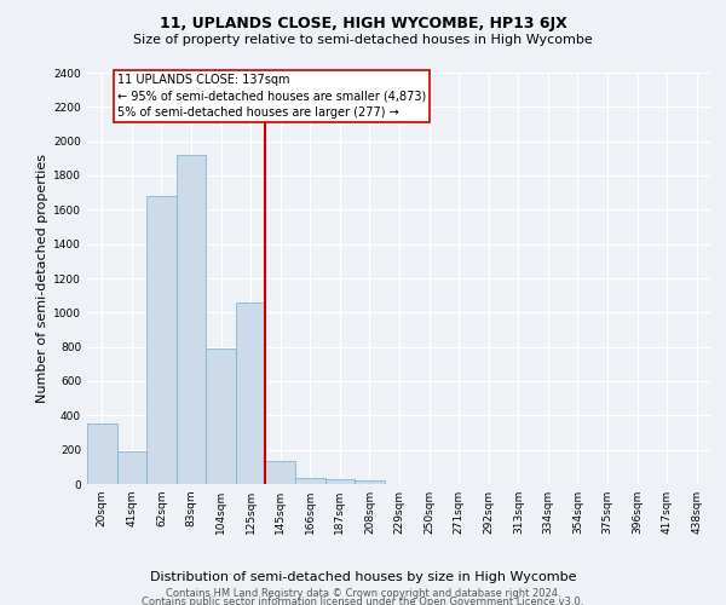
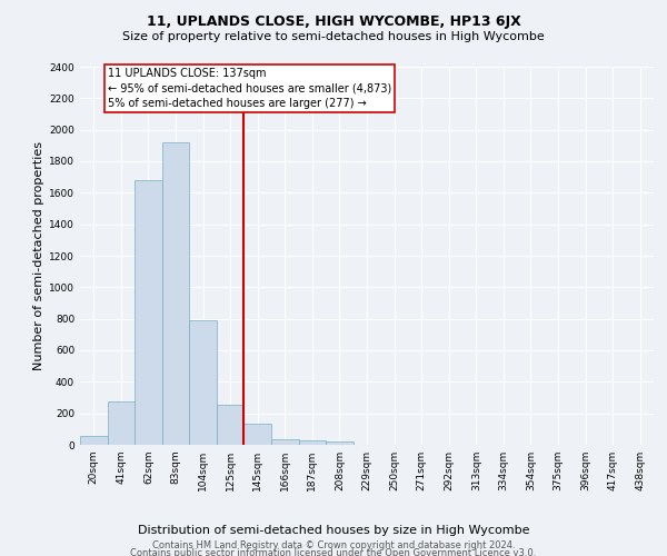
20sqm: 350 -> 60
41sqm: 190 -> 280
125sqm: 1060 -> 260
